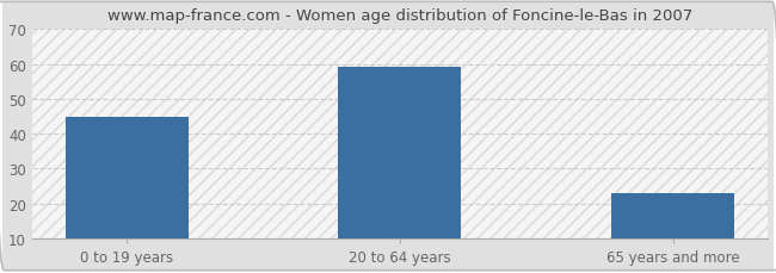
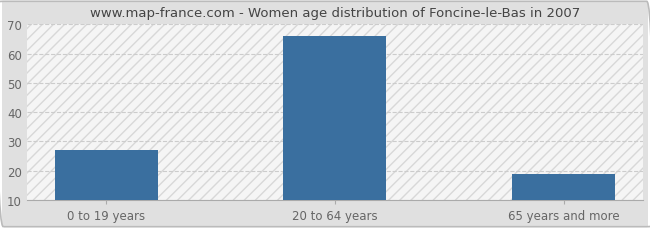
0 to 19 years: 45 -> 27
20 to 64 years: 59 -> 66
65 years and more: 23 -> 19
